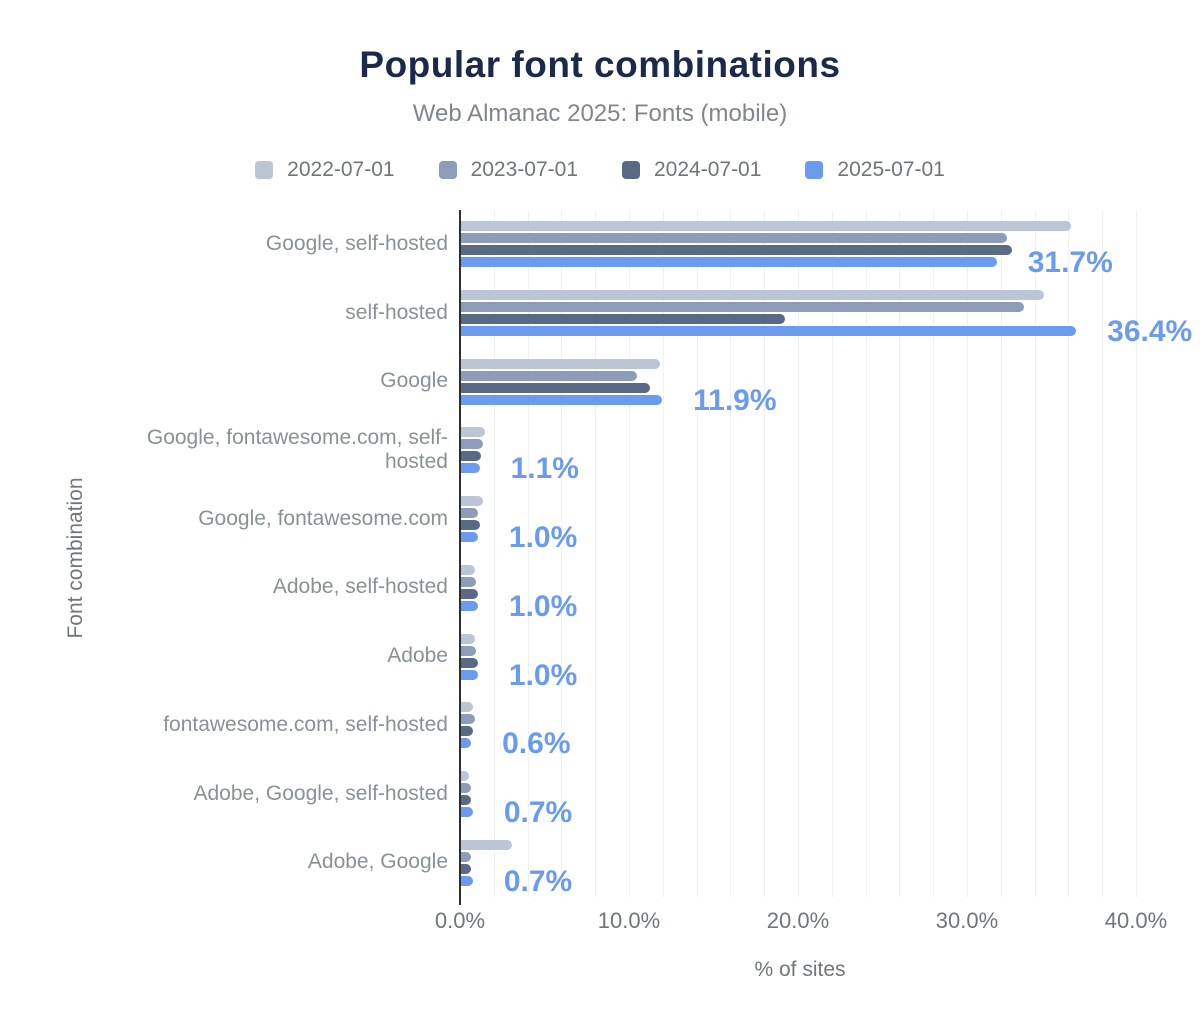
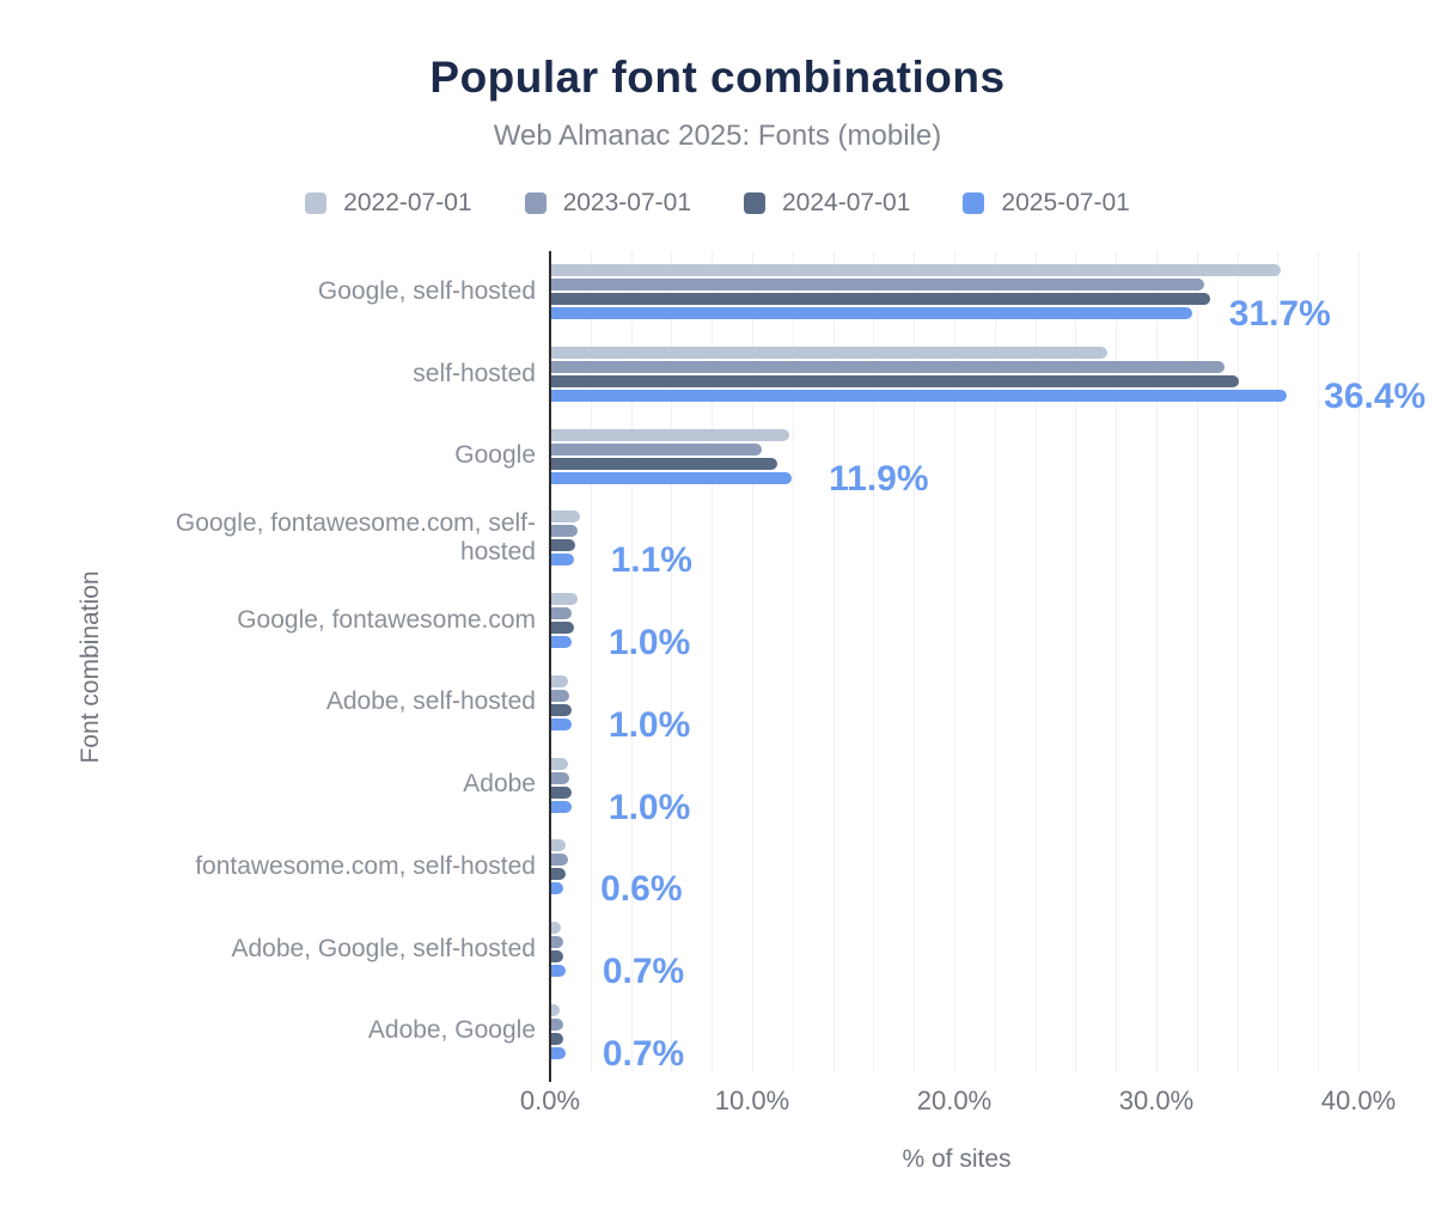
2022-07-01/self-hosted: 34.5% -> 27.5%
2024-07-01/self-hosted: 19.2% -> 34.0%
2022-07-01/Adobe, Google: 3.0% -> 0.4%
